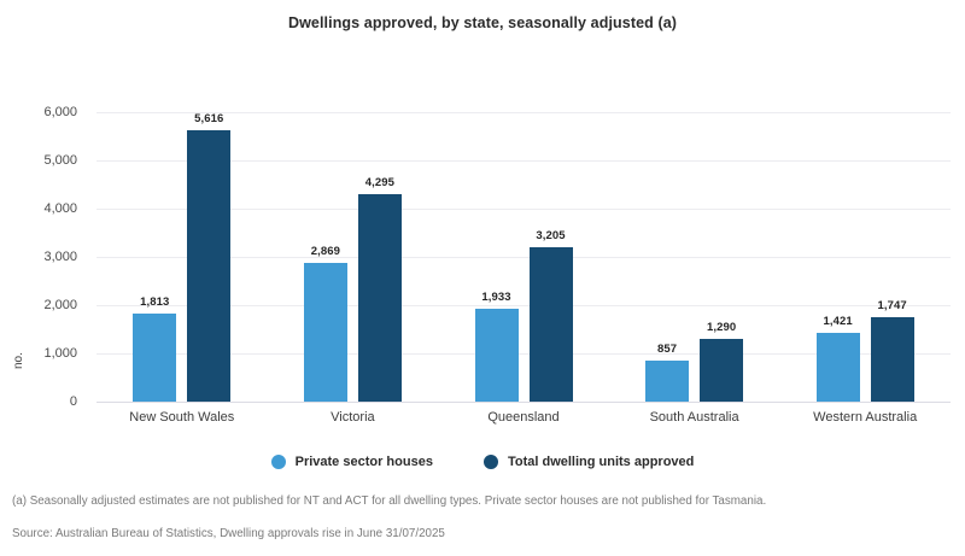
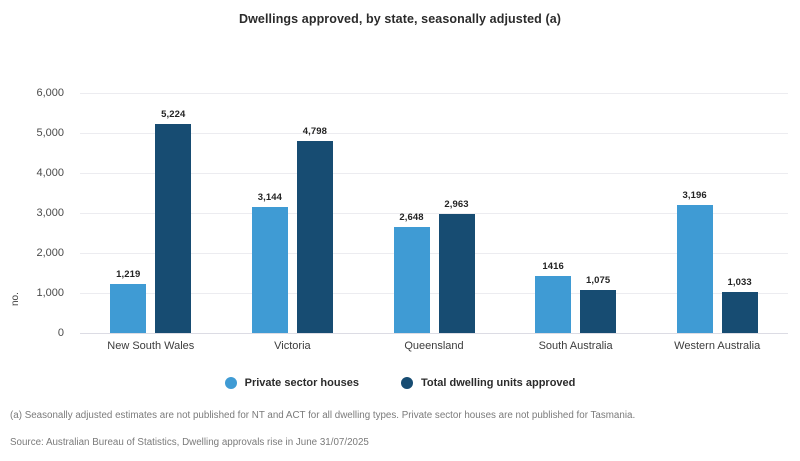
Private sector houses/New South Wales: 1,813 -> 1,219
Total dwelling units approved/New South Wales: 5,616 -> 5,224
Private sector houses/Victoria: 2,869 -> 3,144
Total dwelling units approved/Victoria: 4,295 -> 4,798
Private sector houses/Queensland: 1,933 -> 2,648
Total dwelling units approved/Queensland: 3,205 -> 2,963
Private sector houses/South Australia: 857 -> 1416
Total dwelling units approved/South Australia: 1,290 -> 1,075
Private sector houses/Western Australia: 1,421 -> 3,196
Total dwelling units approved/Western Australia: 1,747 -> 1,033
